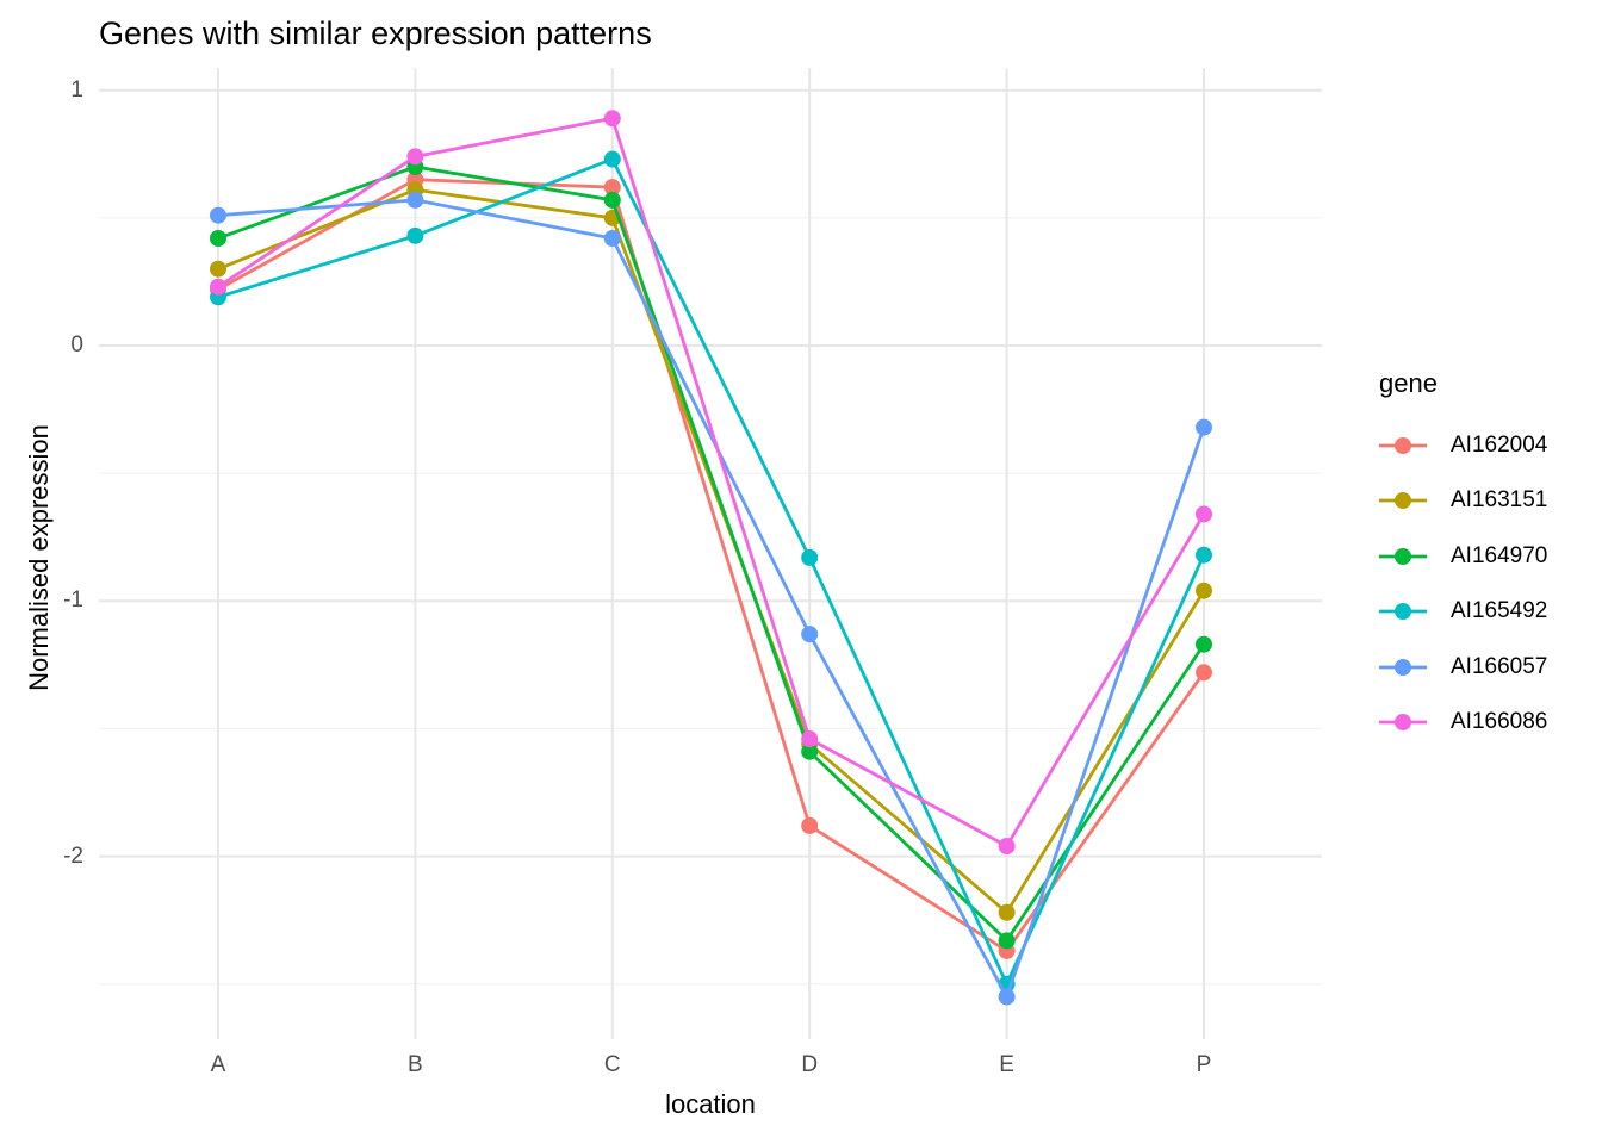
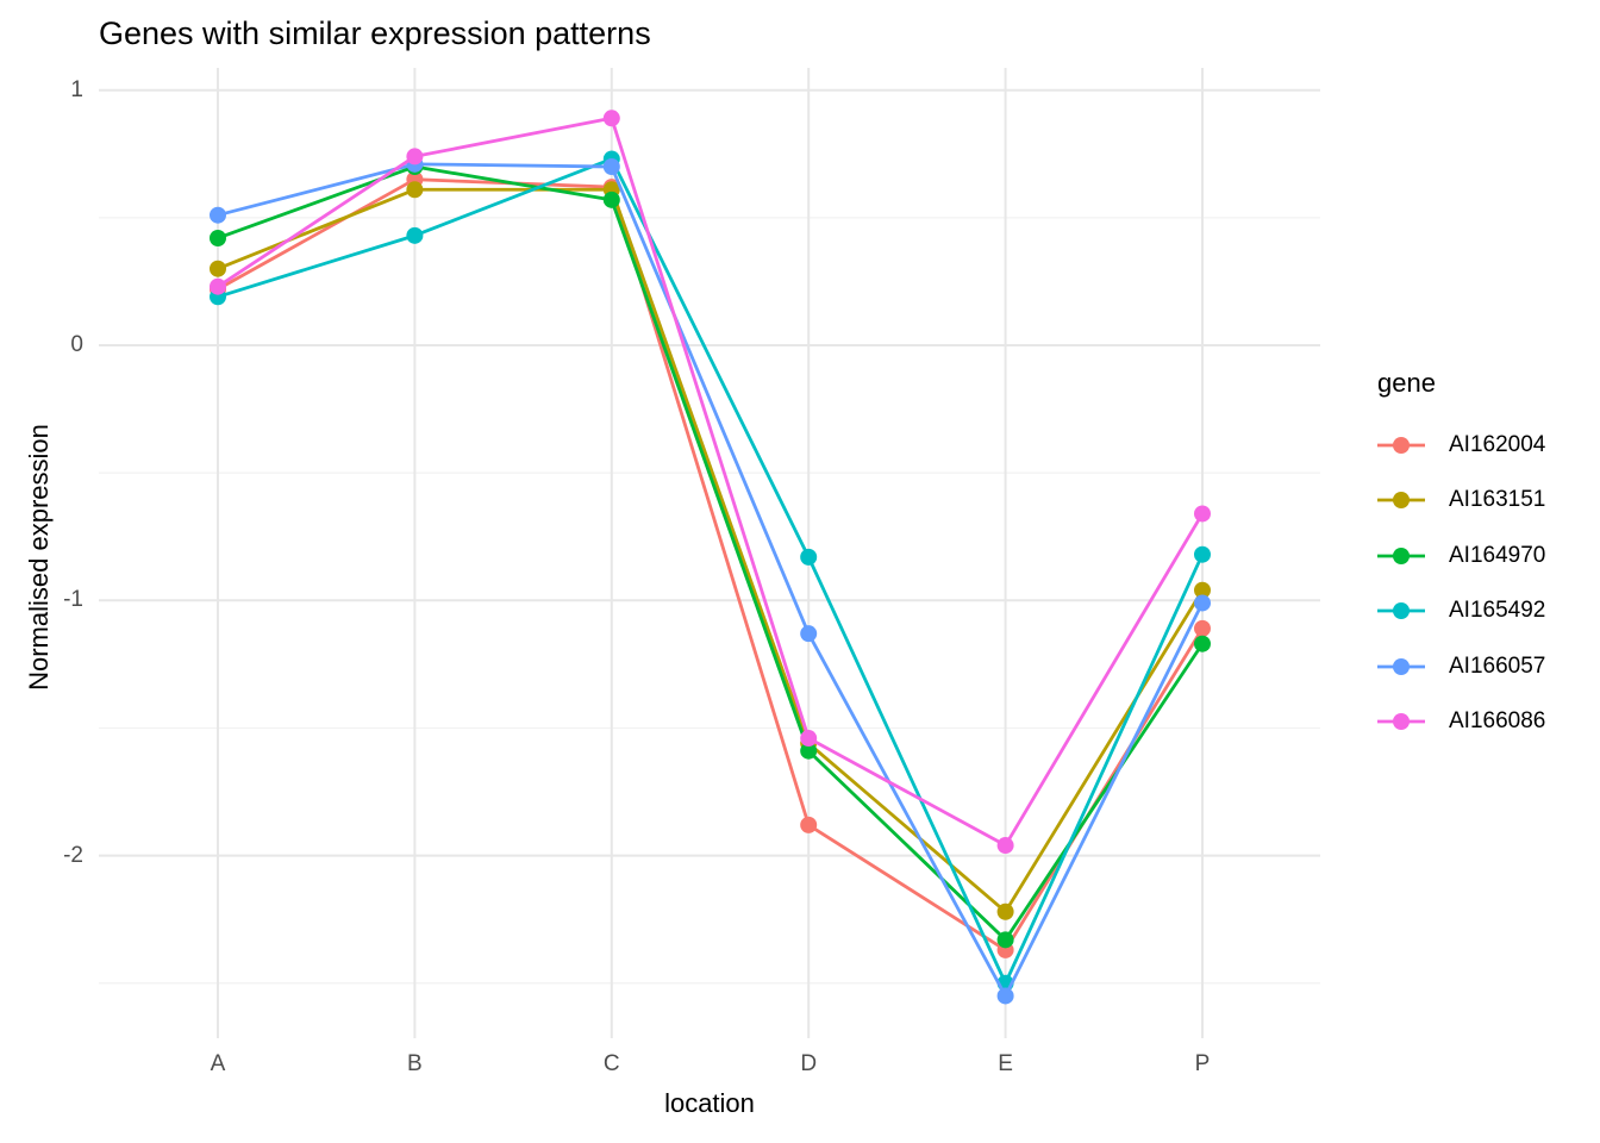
AI166057/B: 0.57 -> 0.71
AI163151/C: 0.50 -> 0.61
AI166057/C: 0.42 -> 0.70
AI162004/P: -1.28 -> -1.11
AI166057/P: -0.32 -> -1.01
